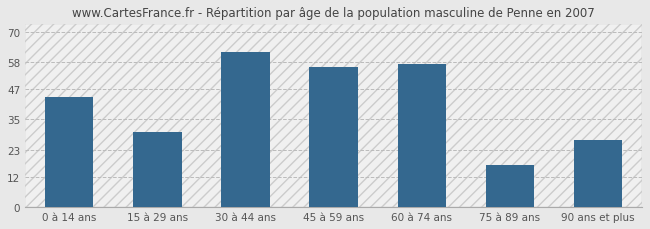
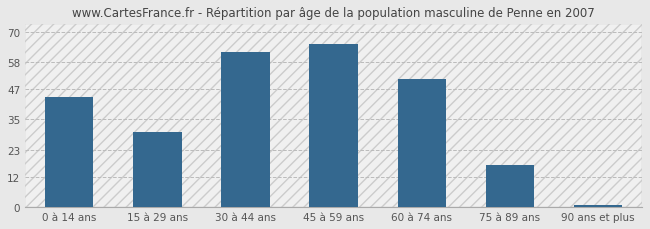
45 à 59 ans: 56 -> 65
60 à 74 ans: 57 -> 51
90 ans et plus: 27 -> 1
